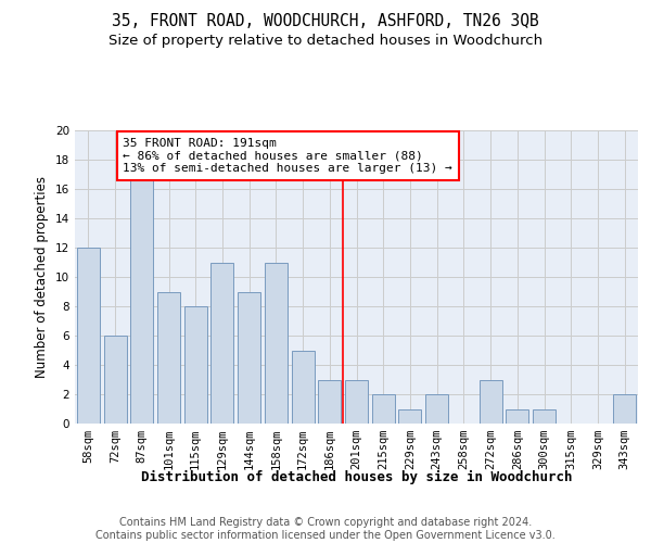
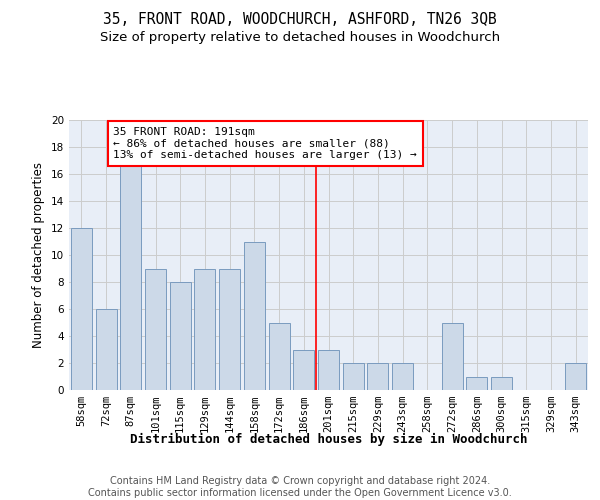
129sqm: 11 -> 9
229sqm: 1 -> 2
272sqm: 3 -> 5
